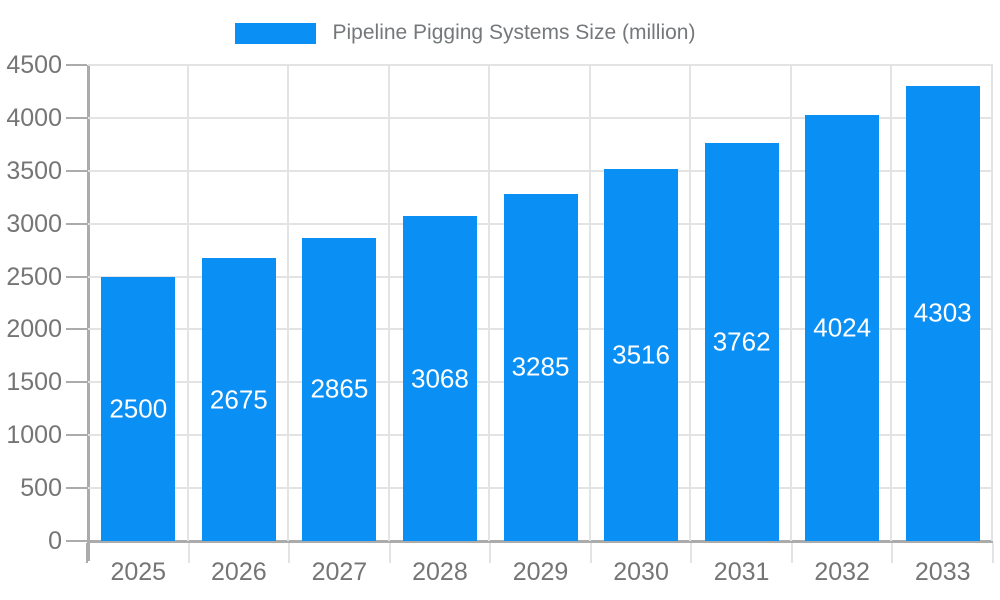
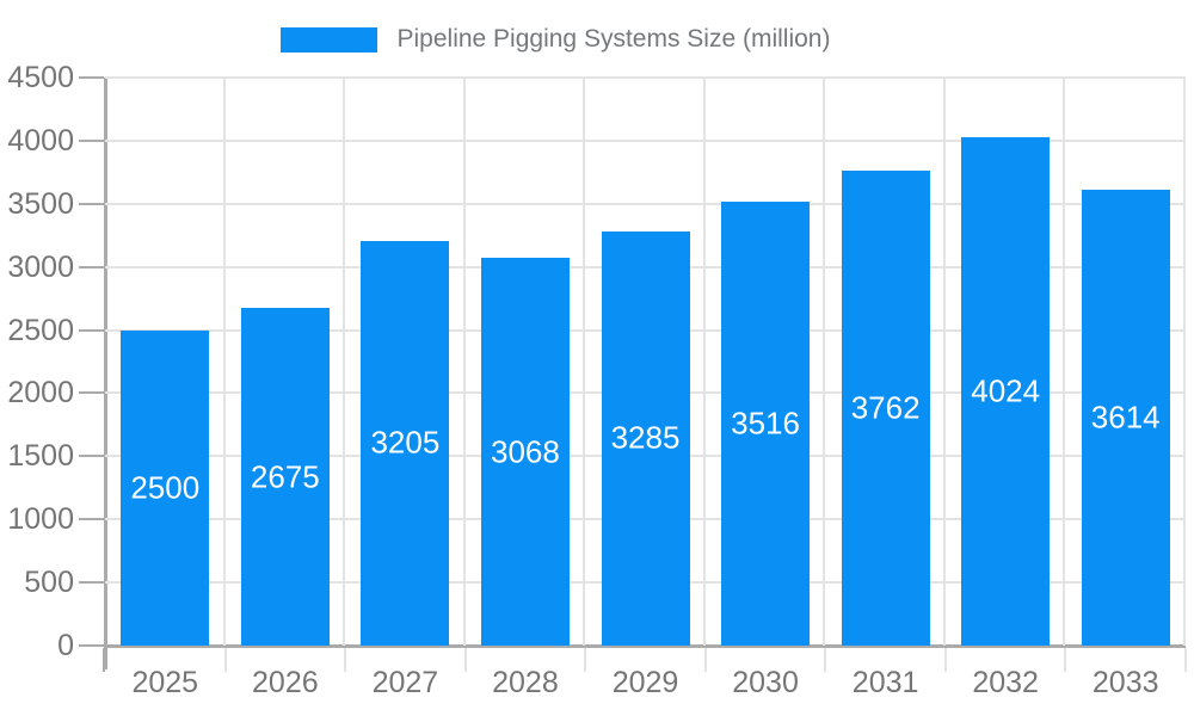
2027: 2865 -> 3205
2033: 4303 -> 3614
